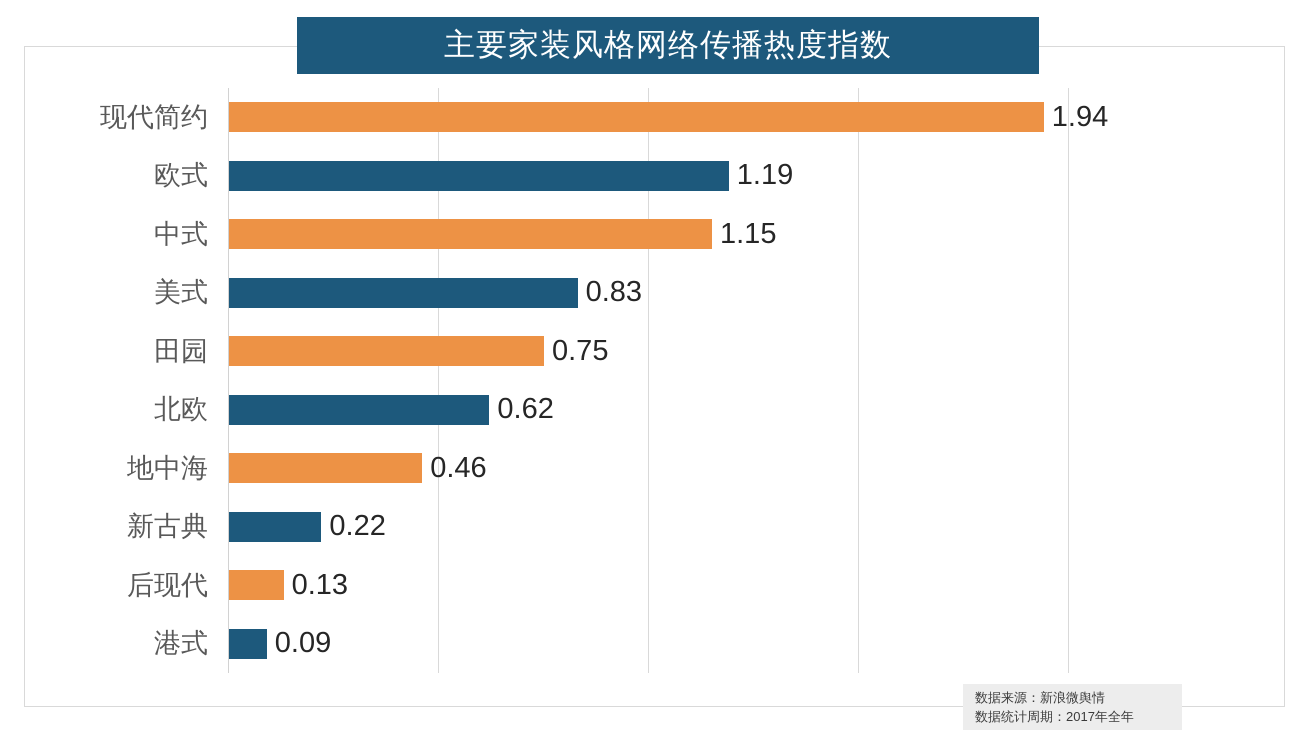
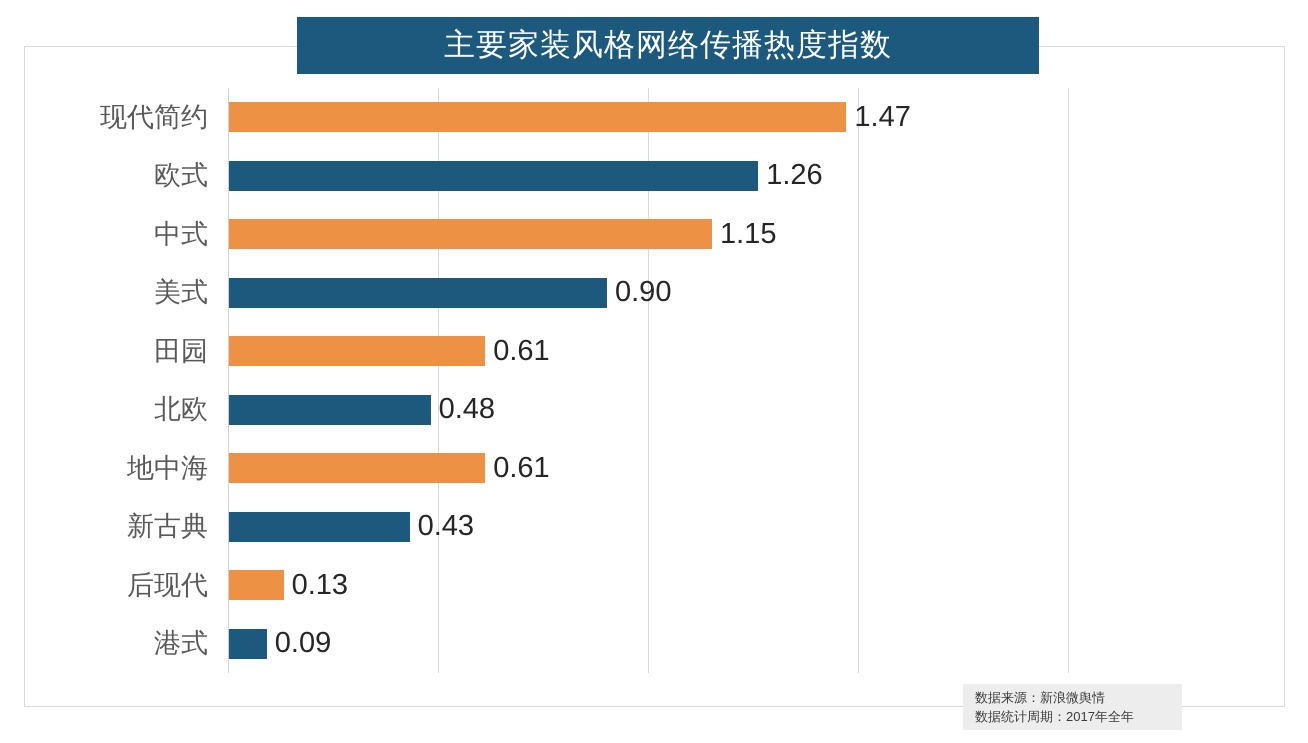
现代简约: 1.94 -> 1.47
欧式: 1.19 -> 1.26
美式: 0.83 -> 0.90
田园: 0.75 -> 0.61
北欧: 0.62 -> 0.48
地中海: 0.46 -> 0.61
新古典: 0.22 -> 0.43
